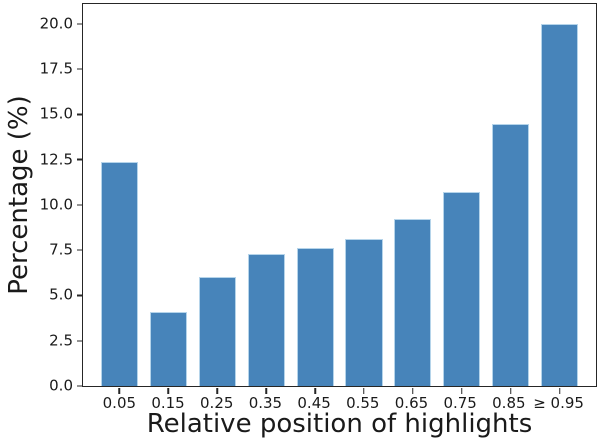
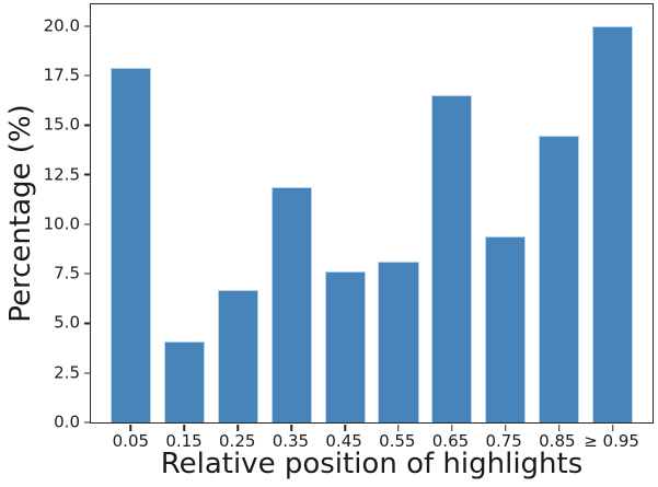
0.05: 12.4 -> 17.9
0.25: 6.0 -> 6.7
0.35: 7.3 -> 11.9
0.65: 9.2 -> 16.5
0.75: 10.7 -> 9.4
